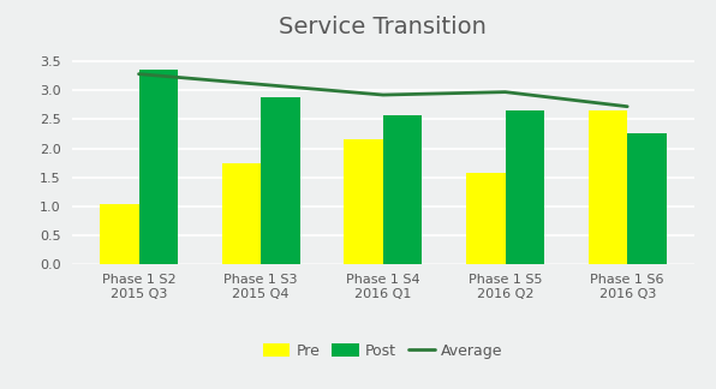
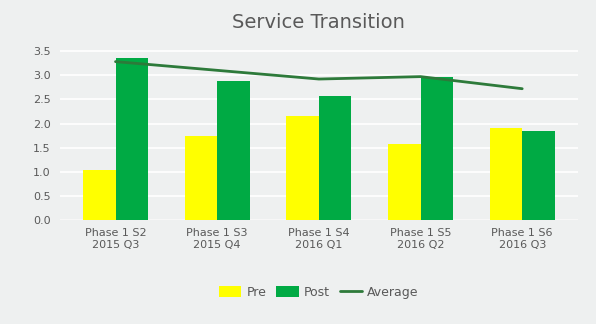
Post/Phase 1 S5 2016 Q2: 2.65 -> 2.97
Pre/Phase 1 S6 2016 Q3: 2.65 -> 1.90
Post/Phase 1 S6 2016 Q3: 2.25 -> 1.85
